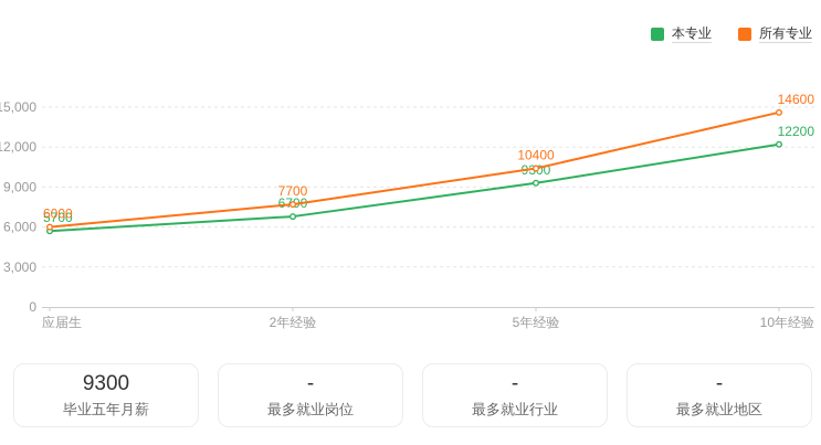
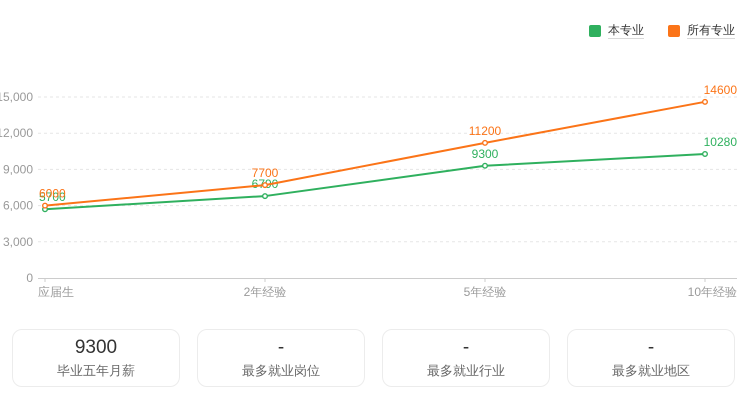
所有专业/5年经验: 10400 -> 11200
本专业/10年经验: 12200 -> 10280
